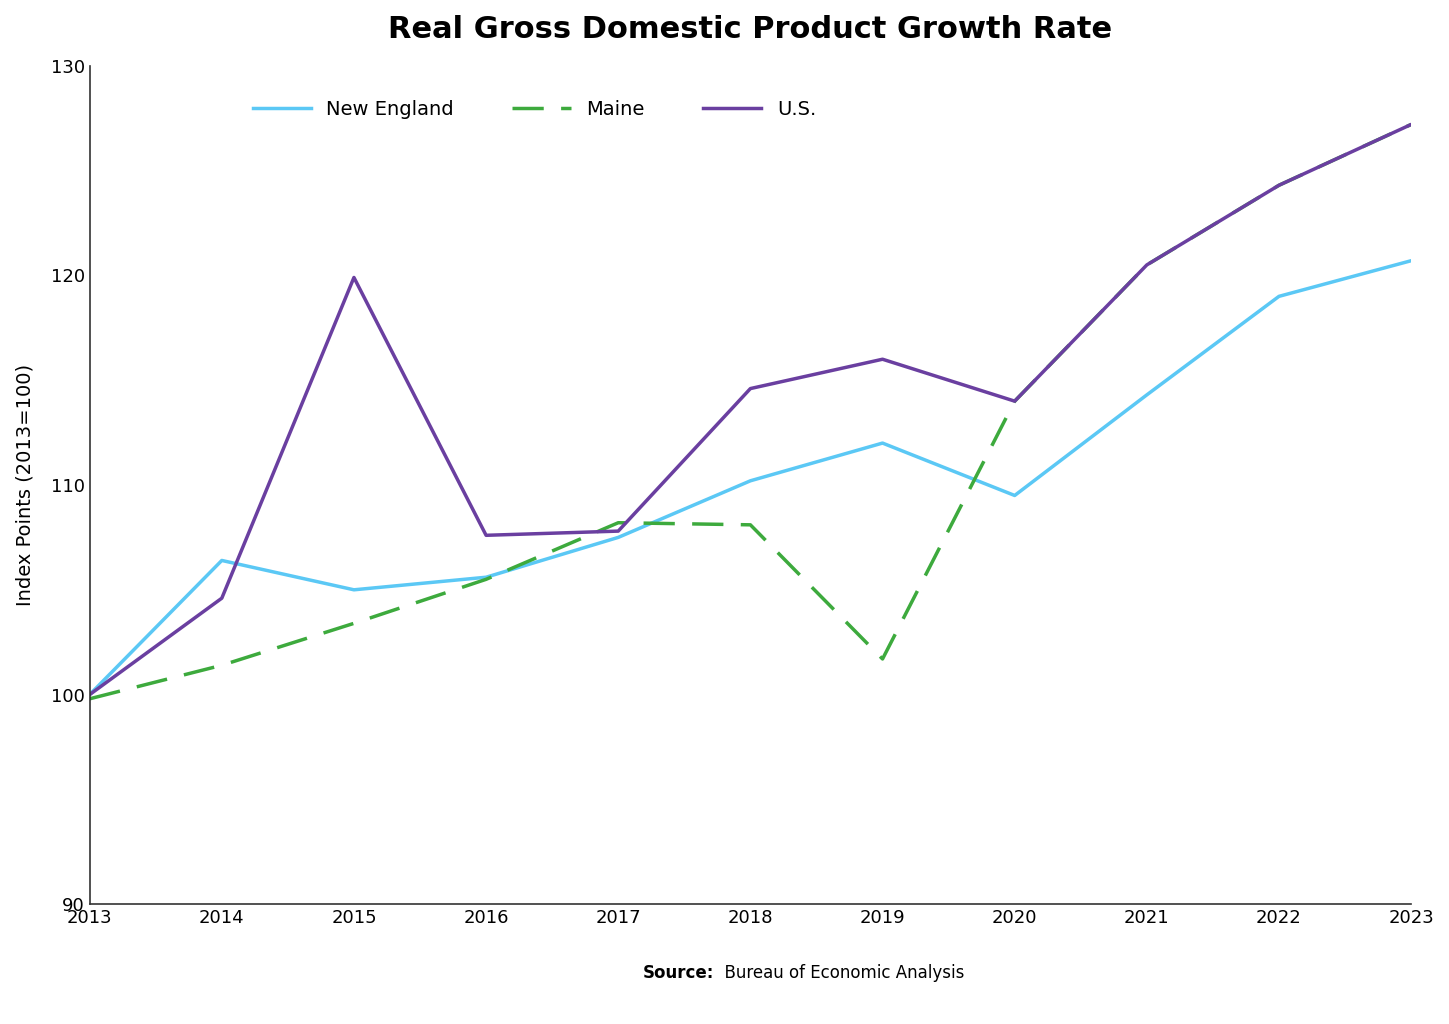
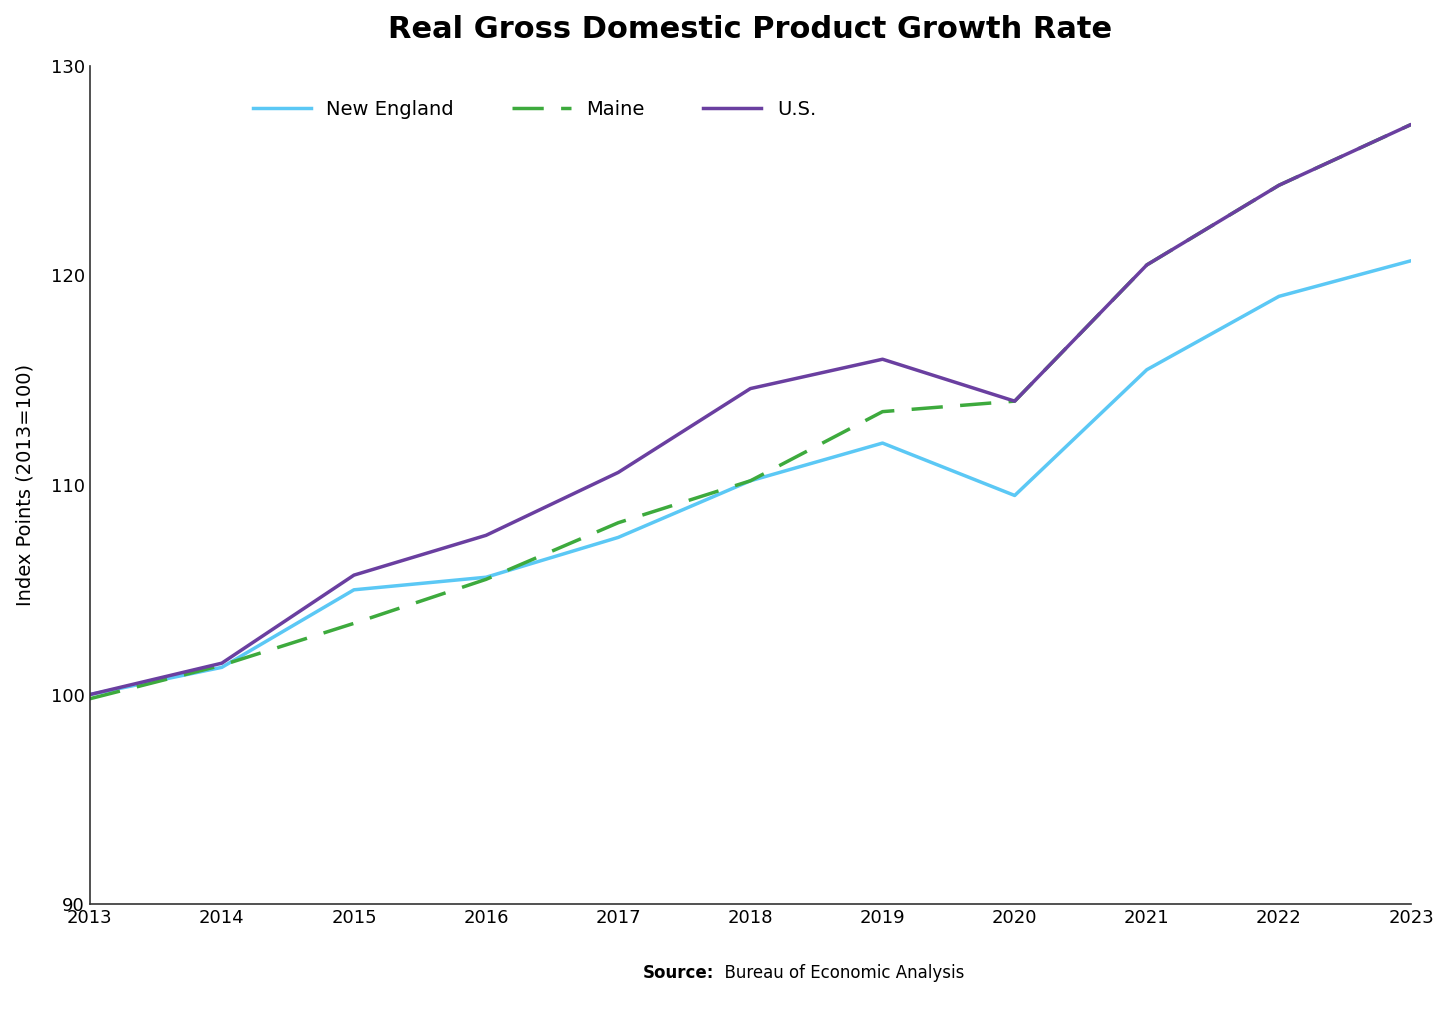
New England/2014: 106.4 -> 101.3
U.S./2014: 104.6 -> 101.5
U.S./2015: 119.9 -> 105.7
U.S./2017: 107.8 -> 110.6
Maine/2018: 108.1 -> 110.2
Maine/2019: 101.7 -> 113.5
New England/2021: 114.3 -> 115.5
